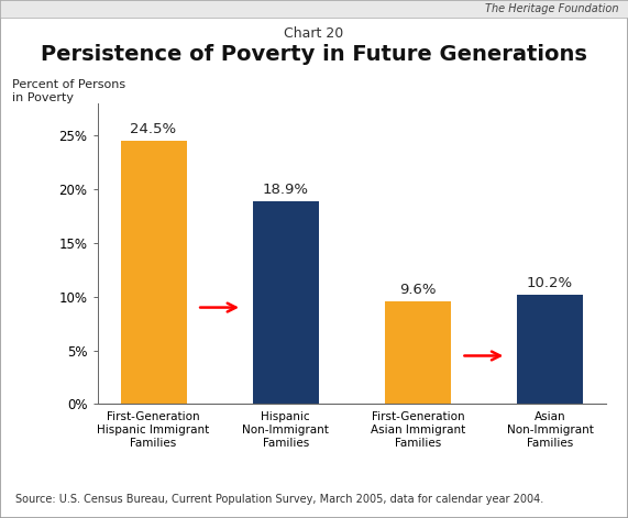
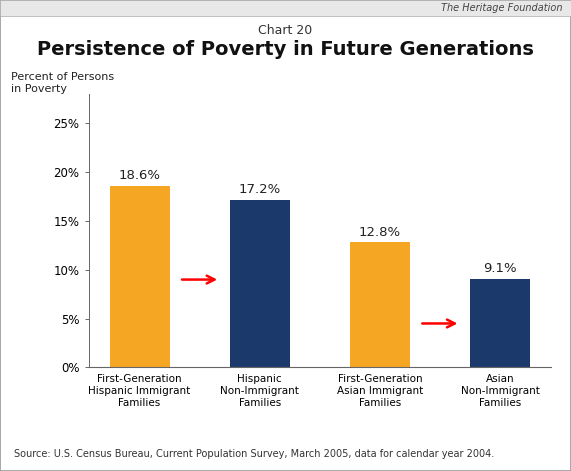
First-Generation Hispanic Immigrant Families: 24.5% -> 18.6%
Hispanic Non-Immigrant Families: 18.9% -> 17.2%
First-Generation Asian Immigrant Families: 9.6% -> 12.8%
Asian Non-Immigrant Families: 10.2% -> 9.1%
